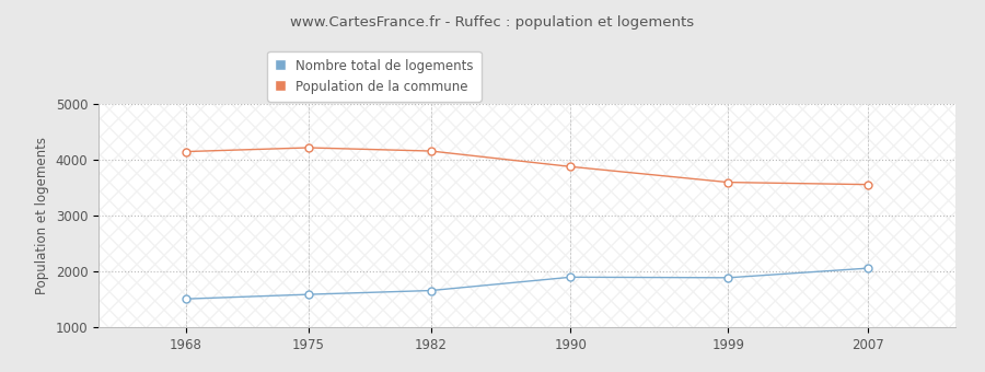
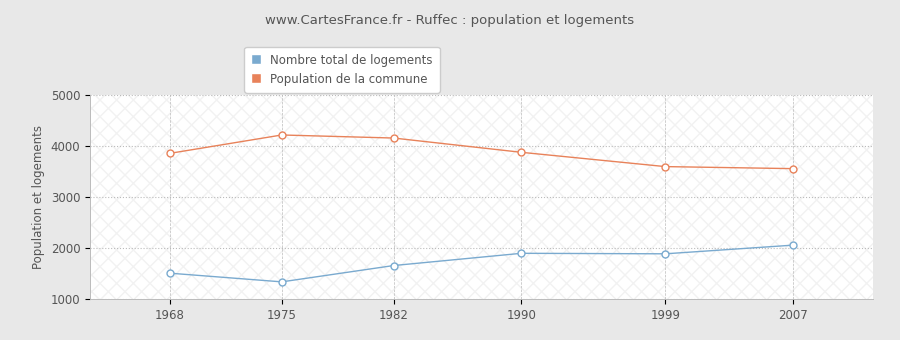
Population de la commune/1968: 4150 -> 3860
Nombre total de logements/1975: 1590 -> 1340
